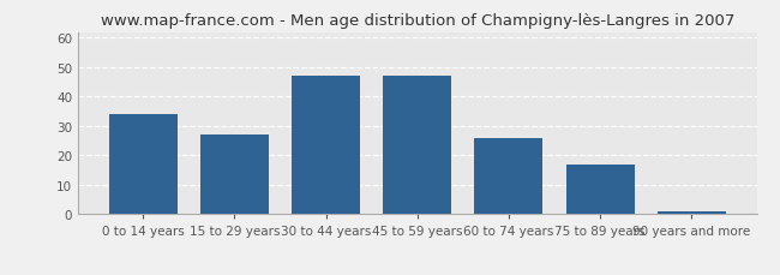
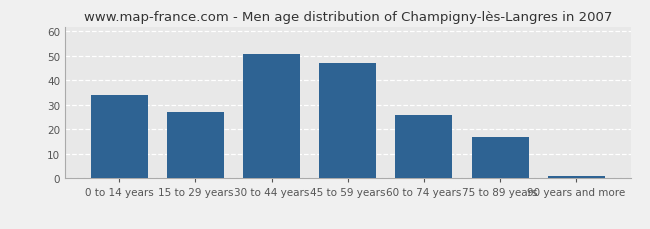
30 to 44 years: 47 -> 51
